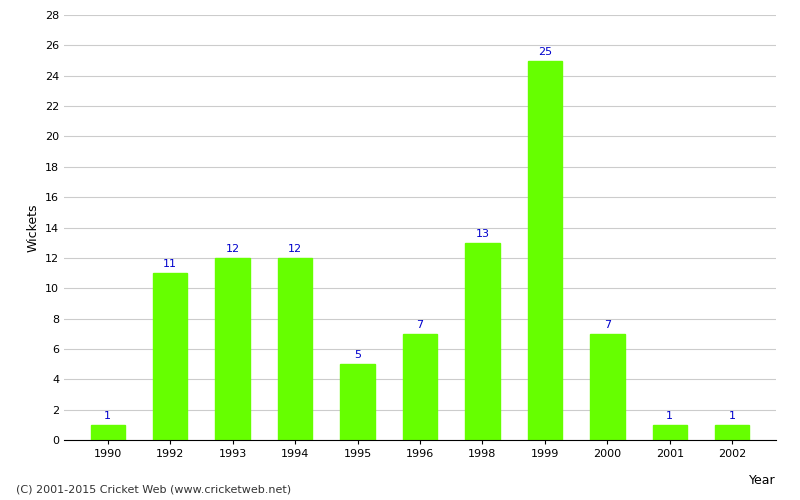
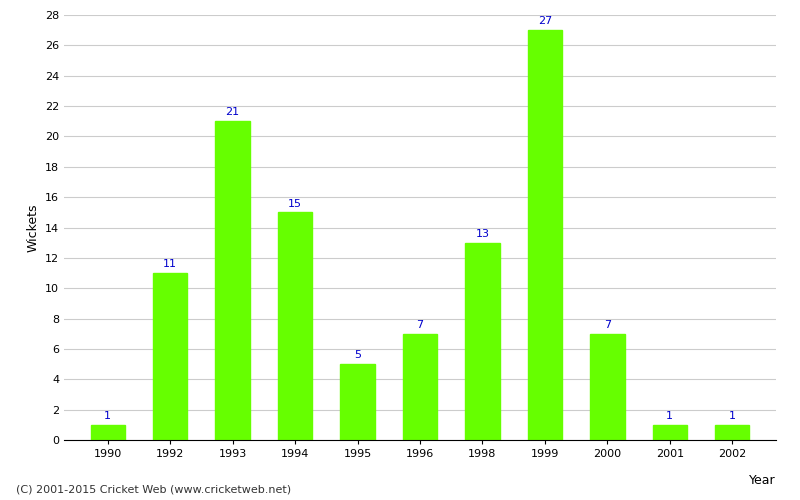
1993: 12 -> 21
1994: 12 -> 15
1999: 25 -> 27
